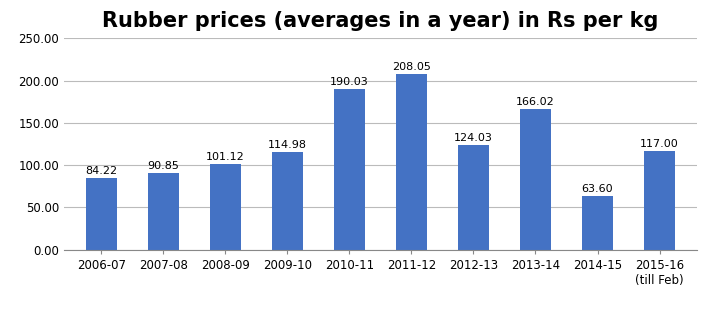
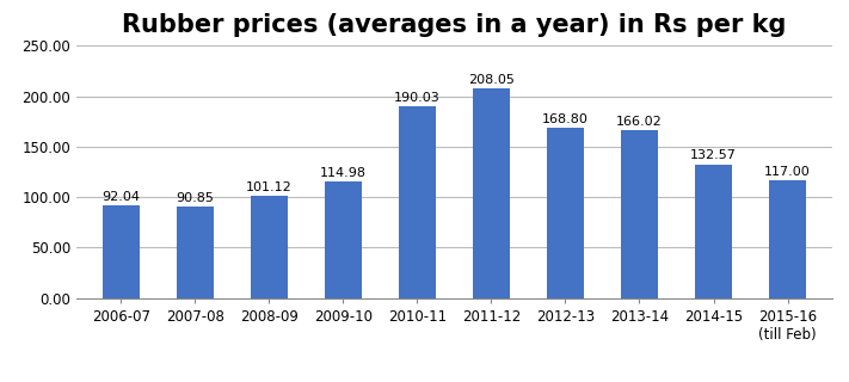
2006-07: 84.22 -> 92.04
2012-13: 124.03 -> 168.80
2014-15: 63.60 -> 132.57
